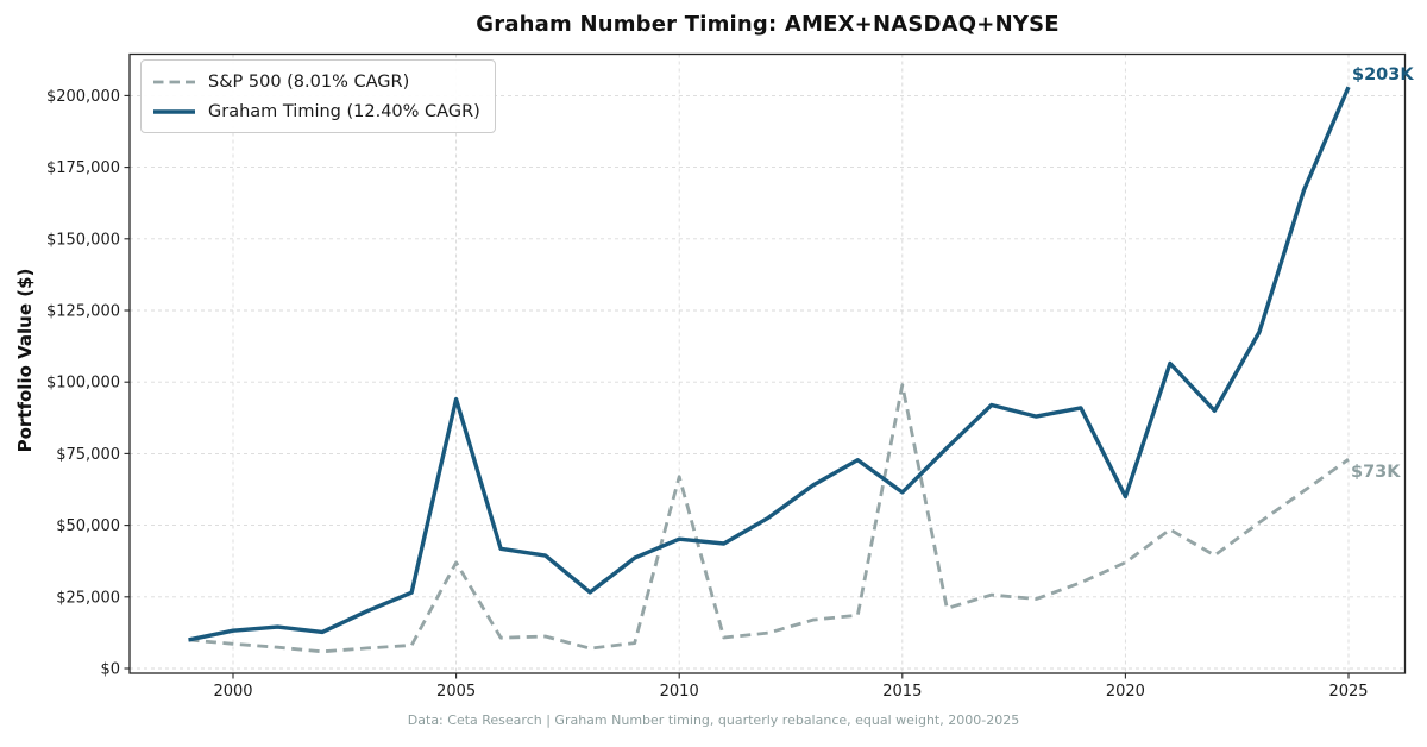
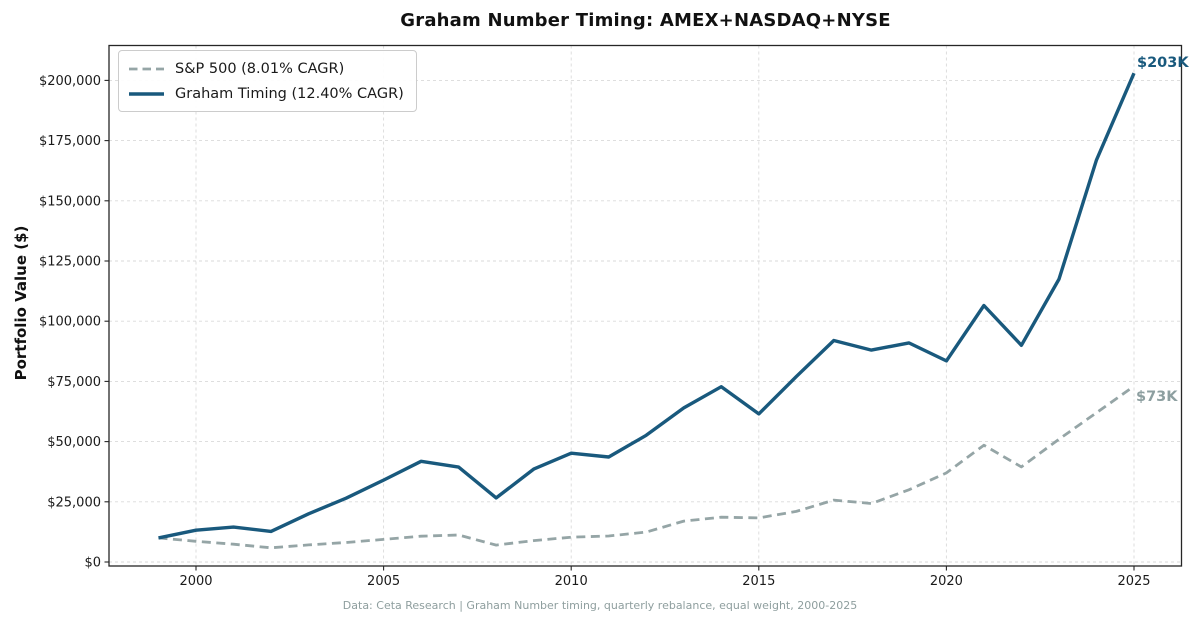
S&P 500 (8.01% CAGR)/2005: $37000 -> $9000
Graham Timing (12.40% CAGR)/2005: $94000 -> $34000
S&P 500 (8.01% CAGR)/2010: $67000 -> $10000
S&P 500 (8.01% CAGR)/2015: $99000 -> $18000
Graham Timing (12.40% CAGR)/2020: $60000 -> $84000
